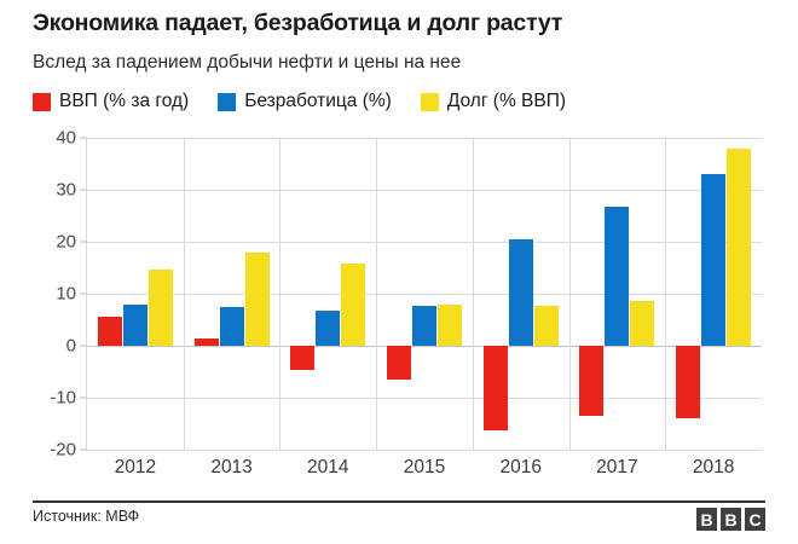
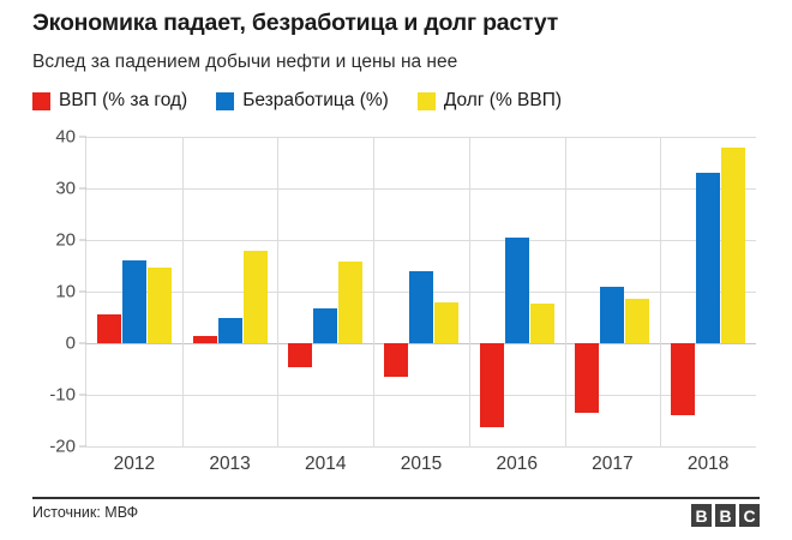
Безработица (%)/2012: 8 -> 16
Безработица (%)/2013: 7 -> 5
Безработица (%)/2015: 8 -> 14
Безработица (%)/2017: 27 -> 11
